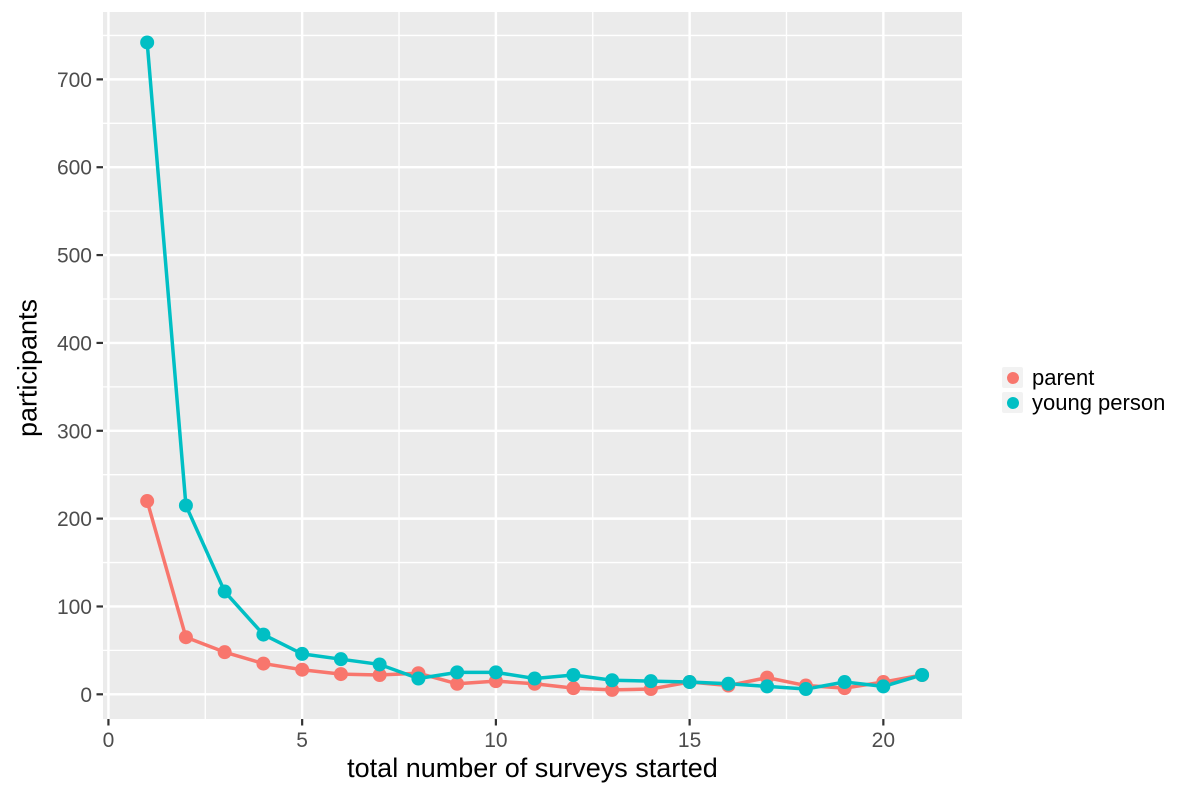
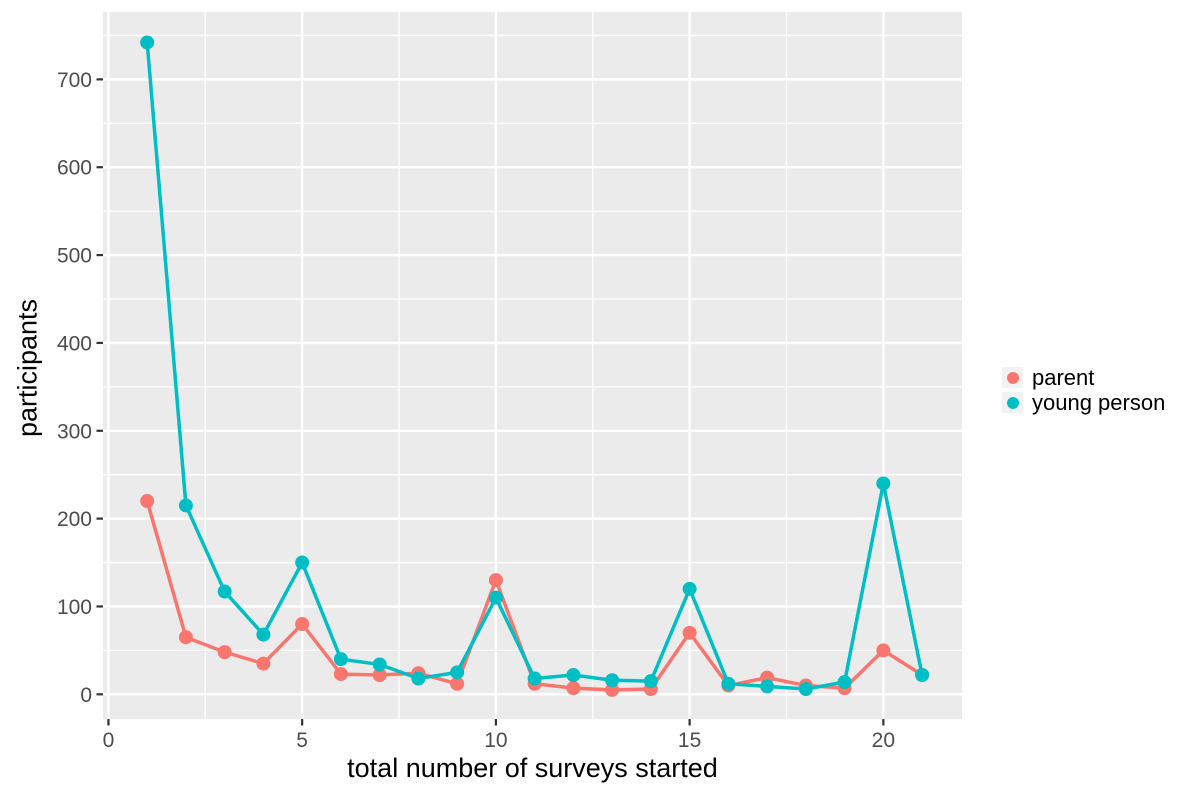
parent/5: 30 -> 80
young person/5: 50 -> 150
parent/10: 20 -> 130
young person/10: 20 -> 110
parent/15: 10 -> 70
young person/15: 10 -> 120
parent/20: 10 -> 50
young person/20: 10 -> 240
